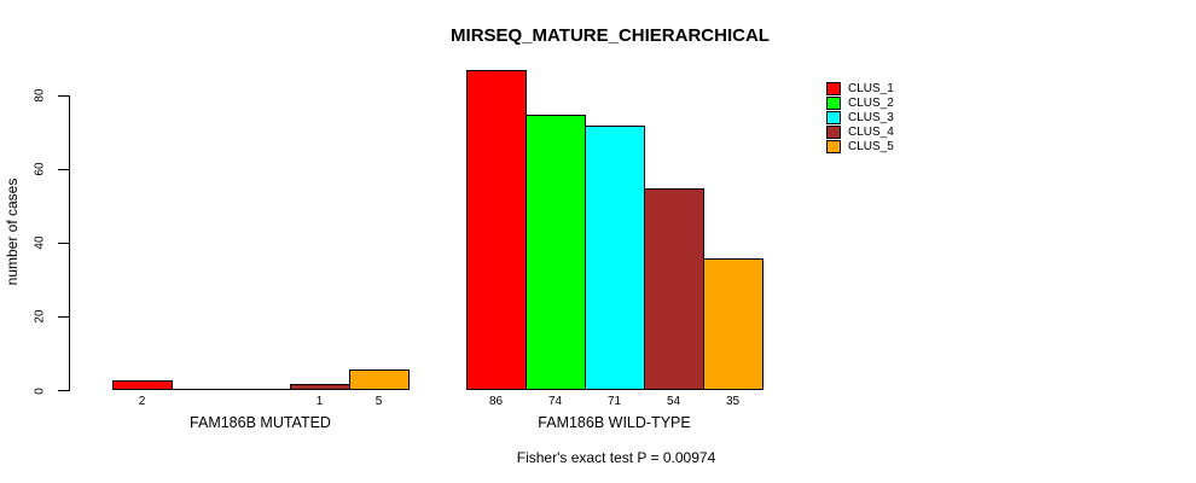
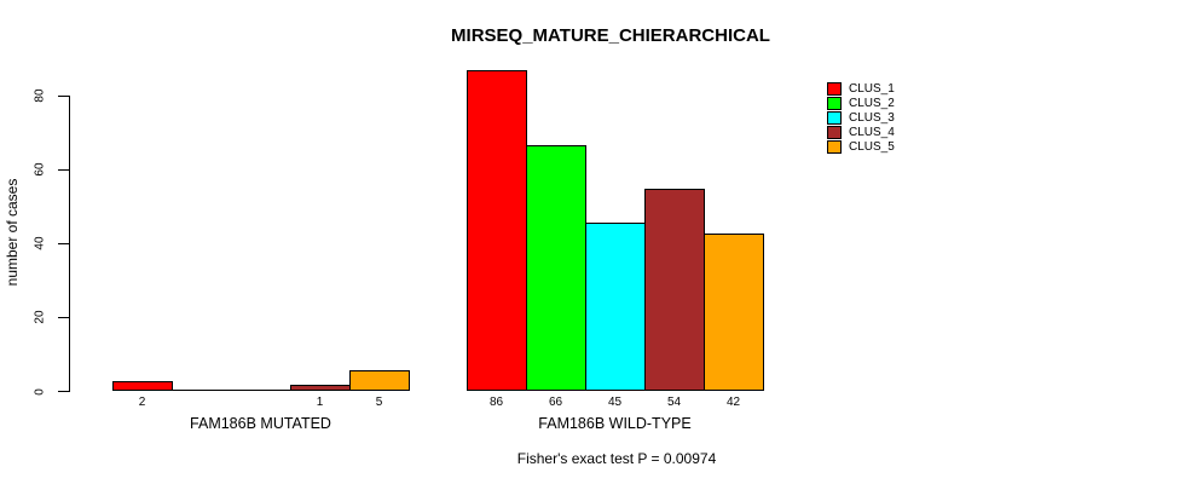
CLUS_2/FAM186B WILD-TYPE: 74 -> 66
CLUS_3/FAM186B WILD-TYPE: 71 -> 45
CLUS_5/FAM186B WILD-TYPE: 35 -> 42
